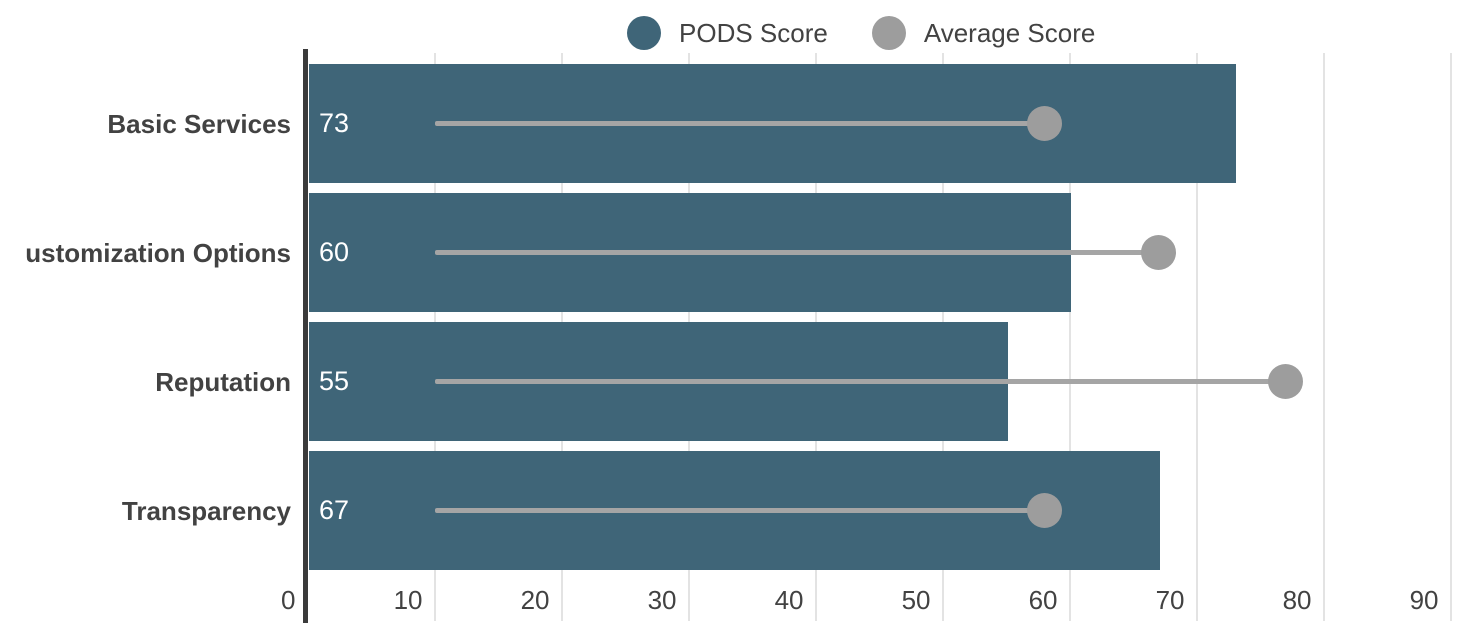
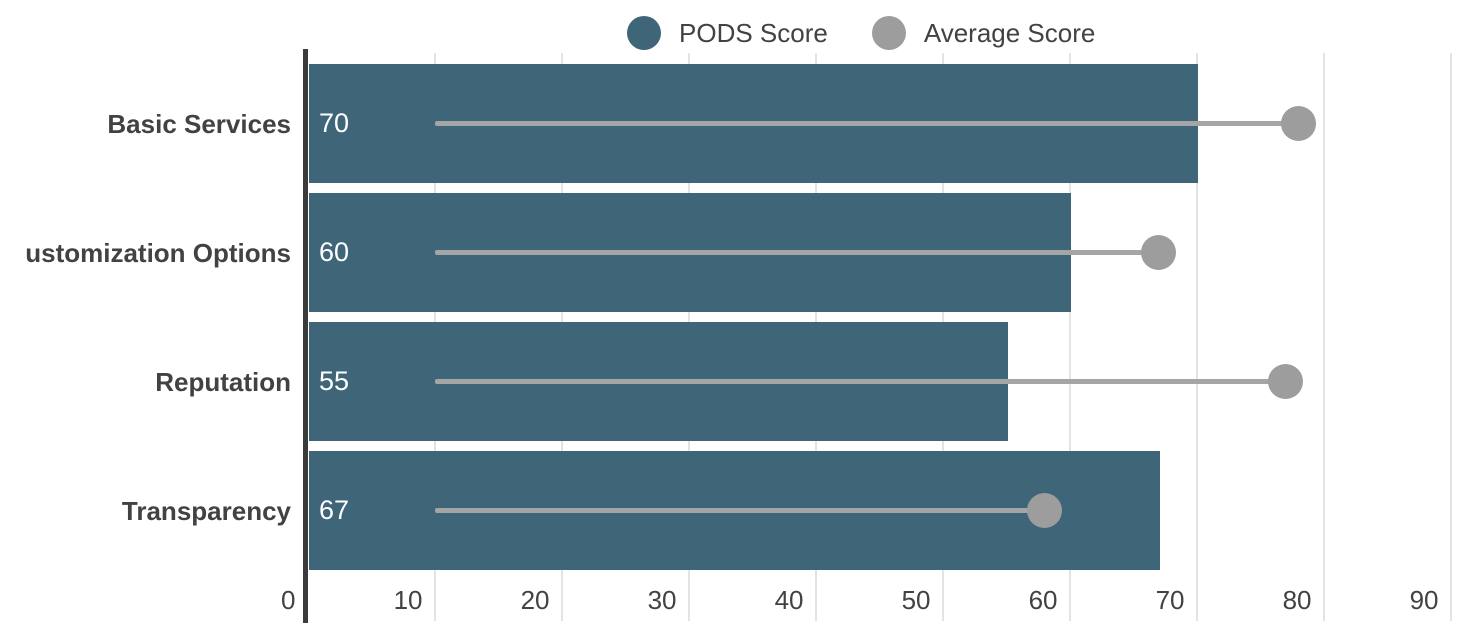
PODS Score/Basic Services: 73 -> 70
Average Score/Basic Services: 58 -> 78
